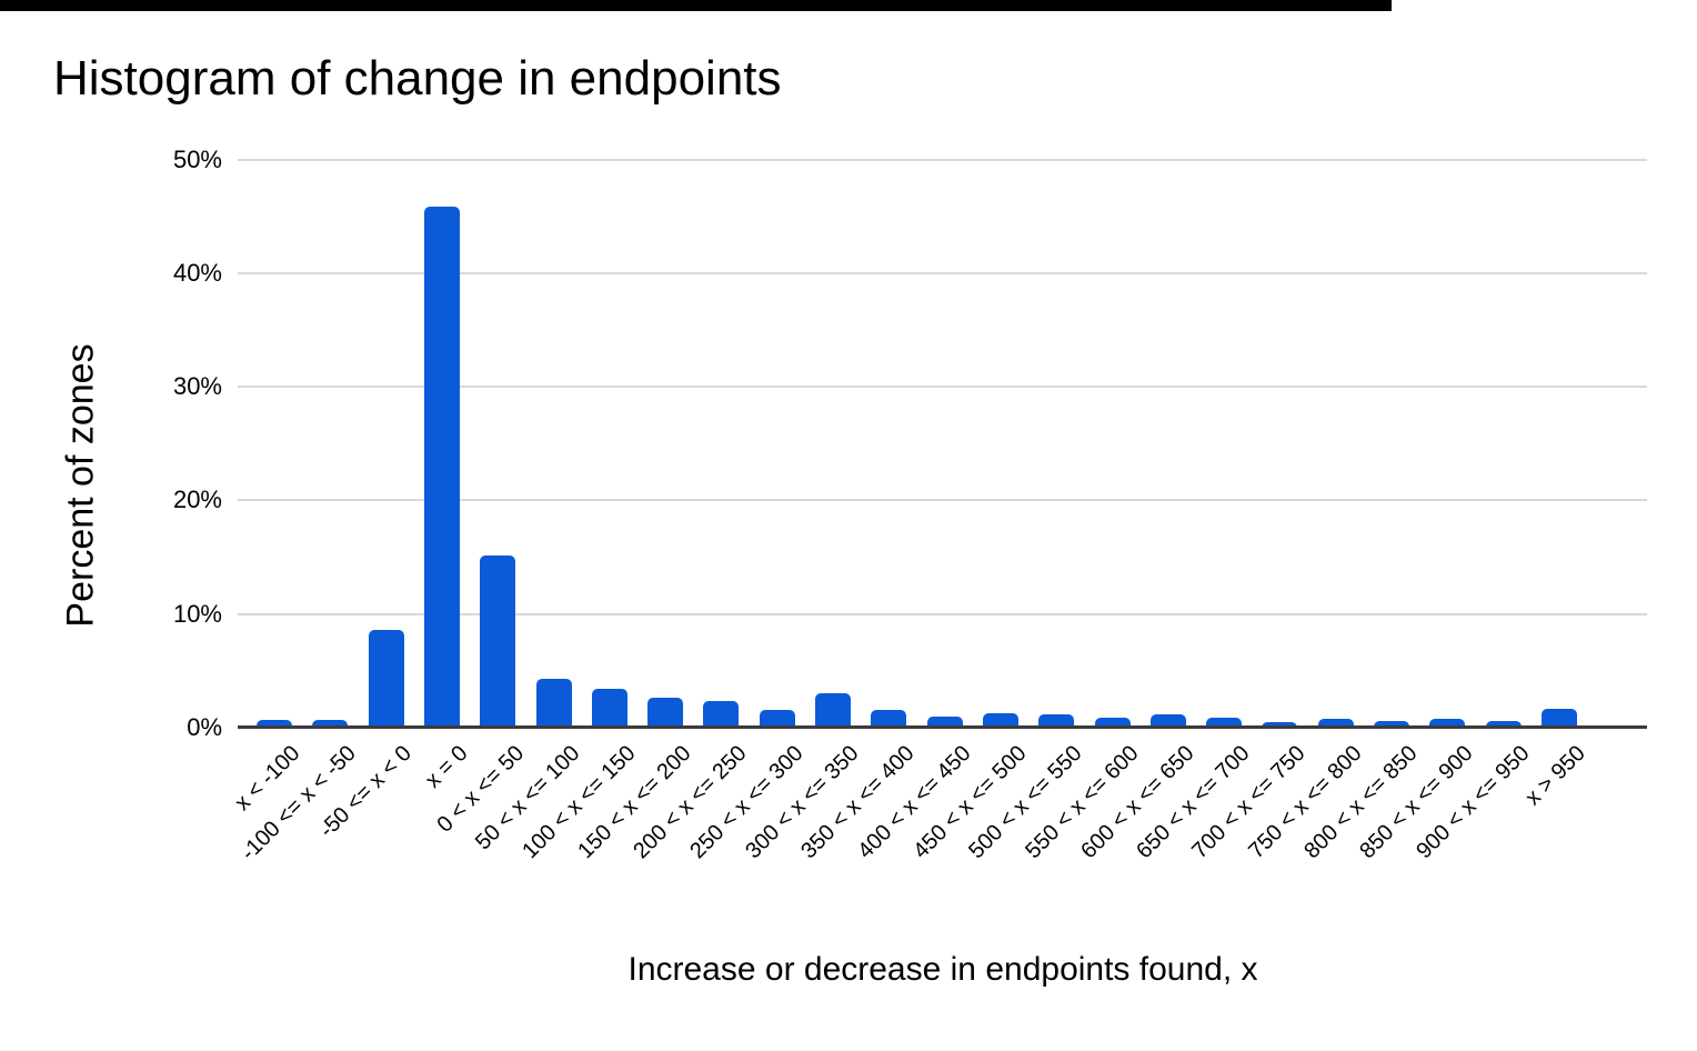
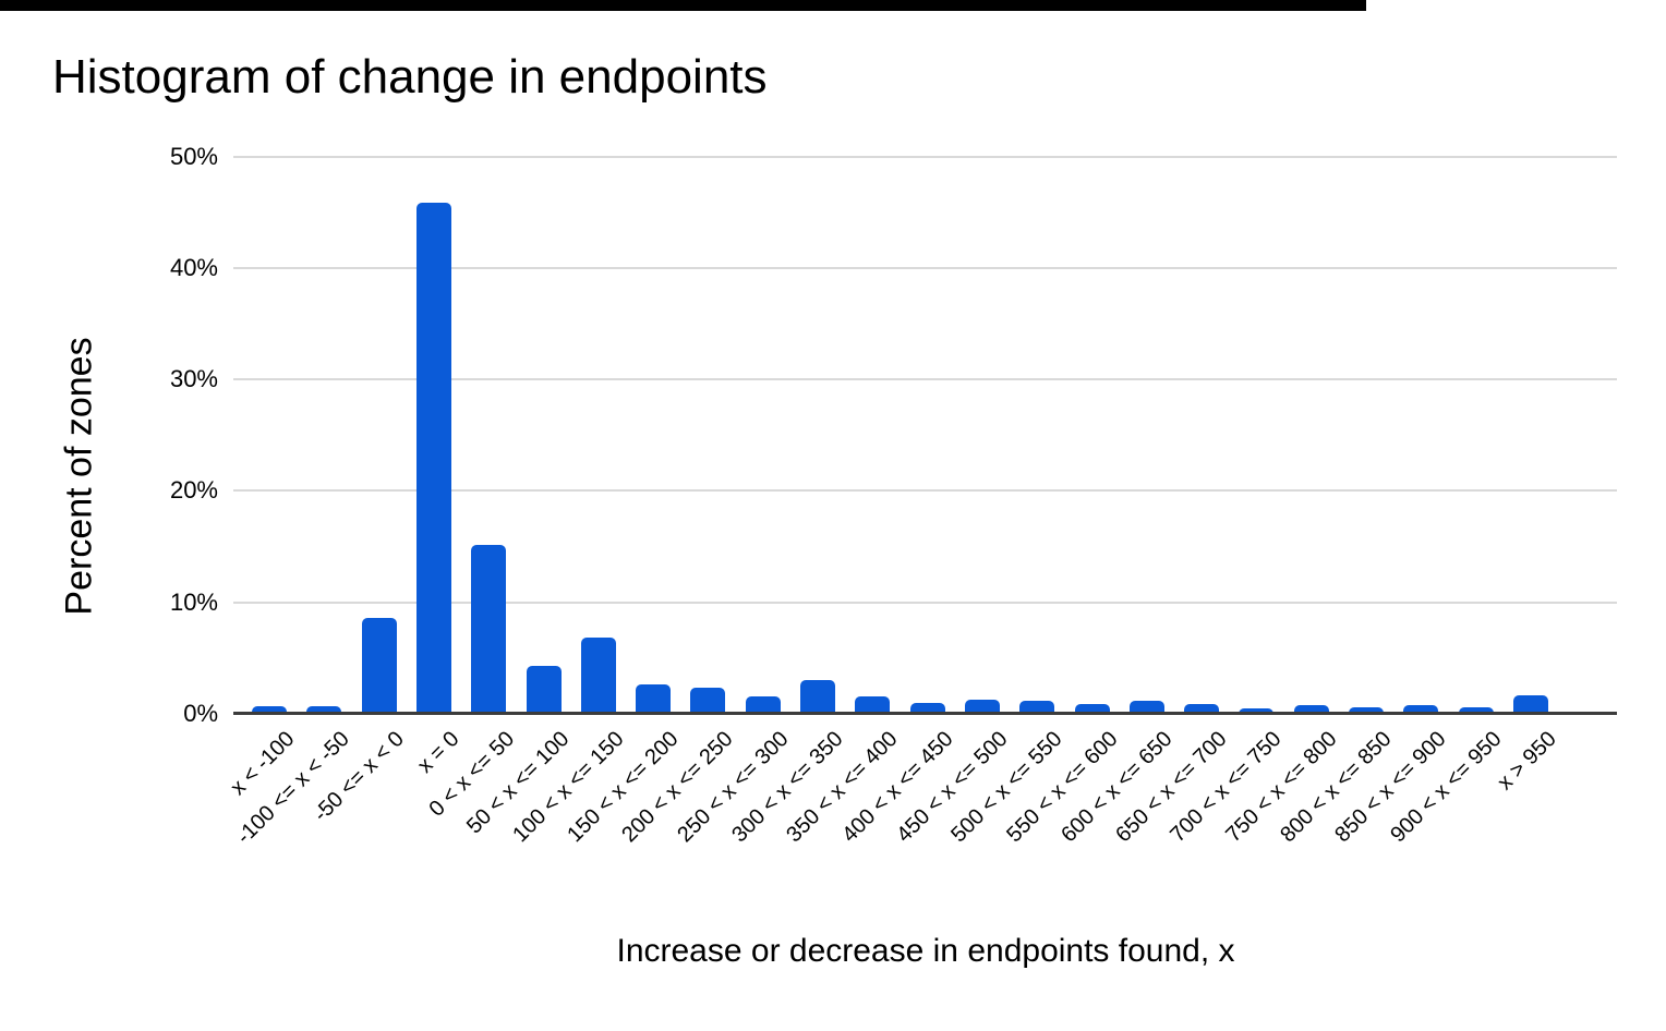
100 < x <= 150: 3.4% -> 6.8%
